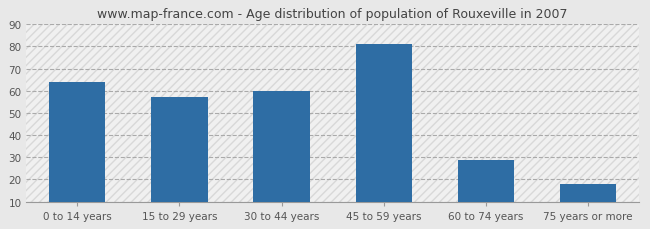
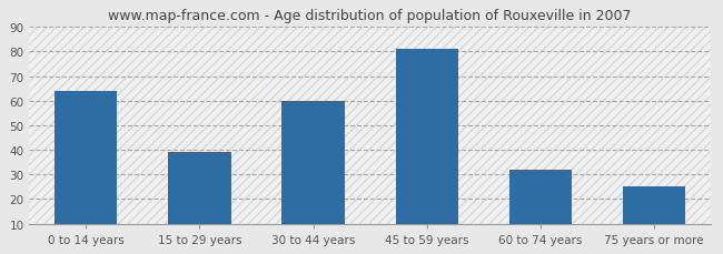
15 to 29 years: 57 -> 39
60 to 74 years: 29 -> 32
75 years or more: 18 -> 25
